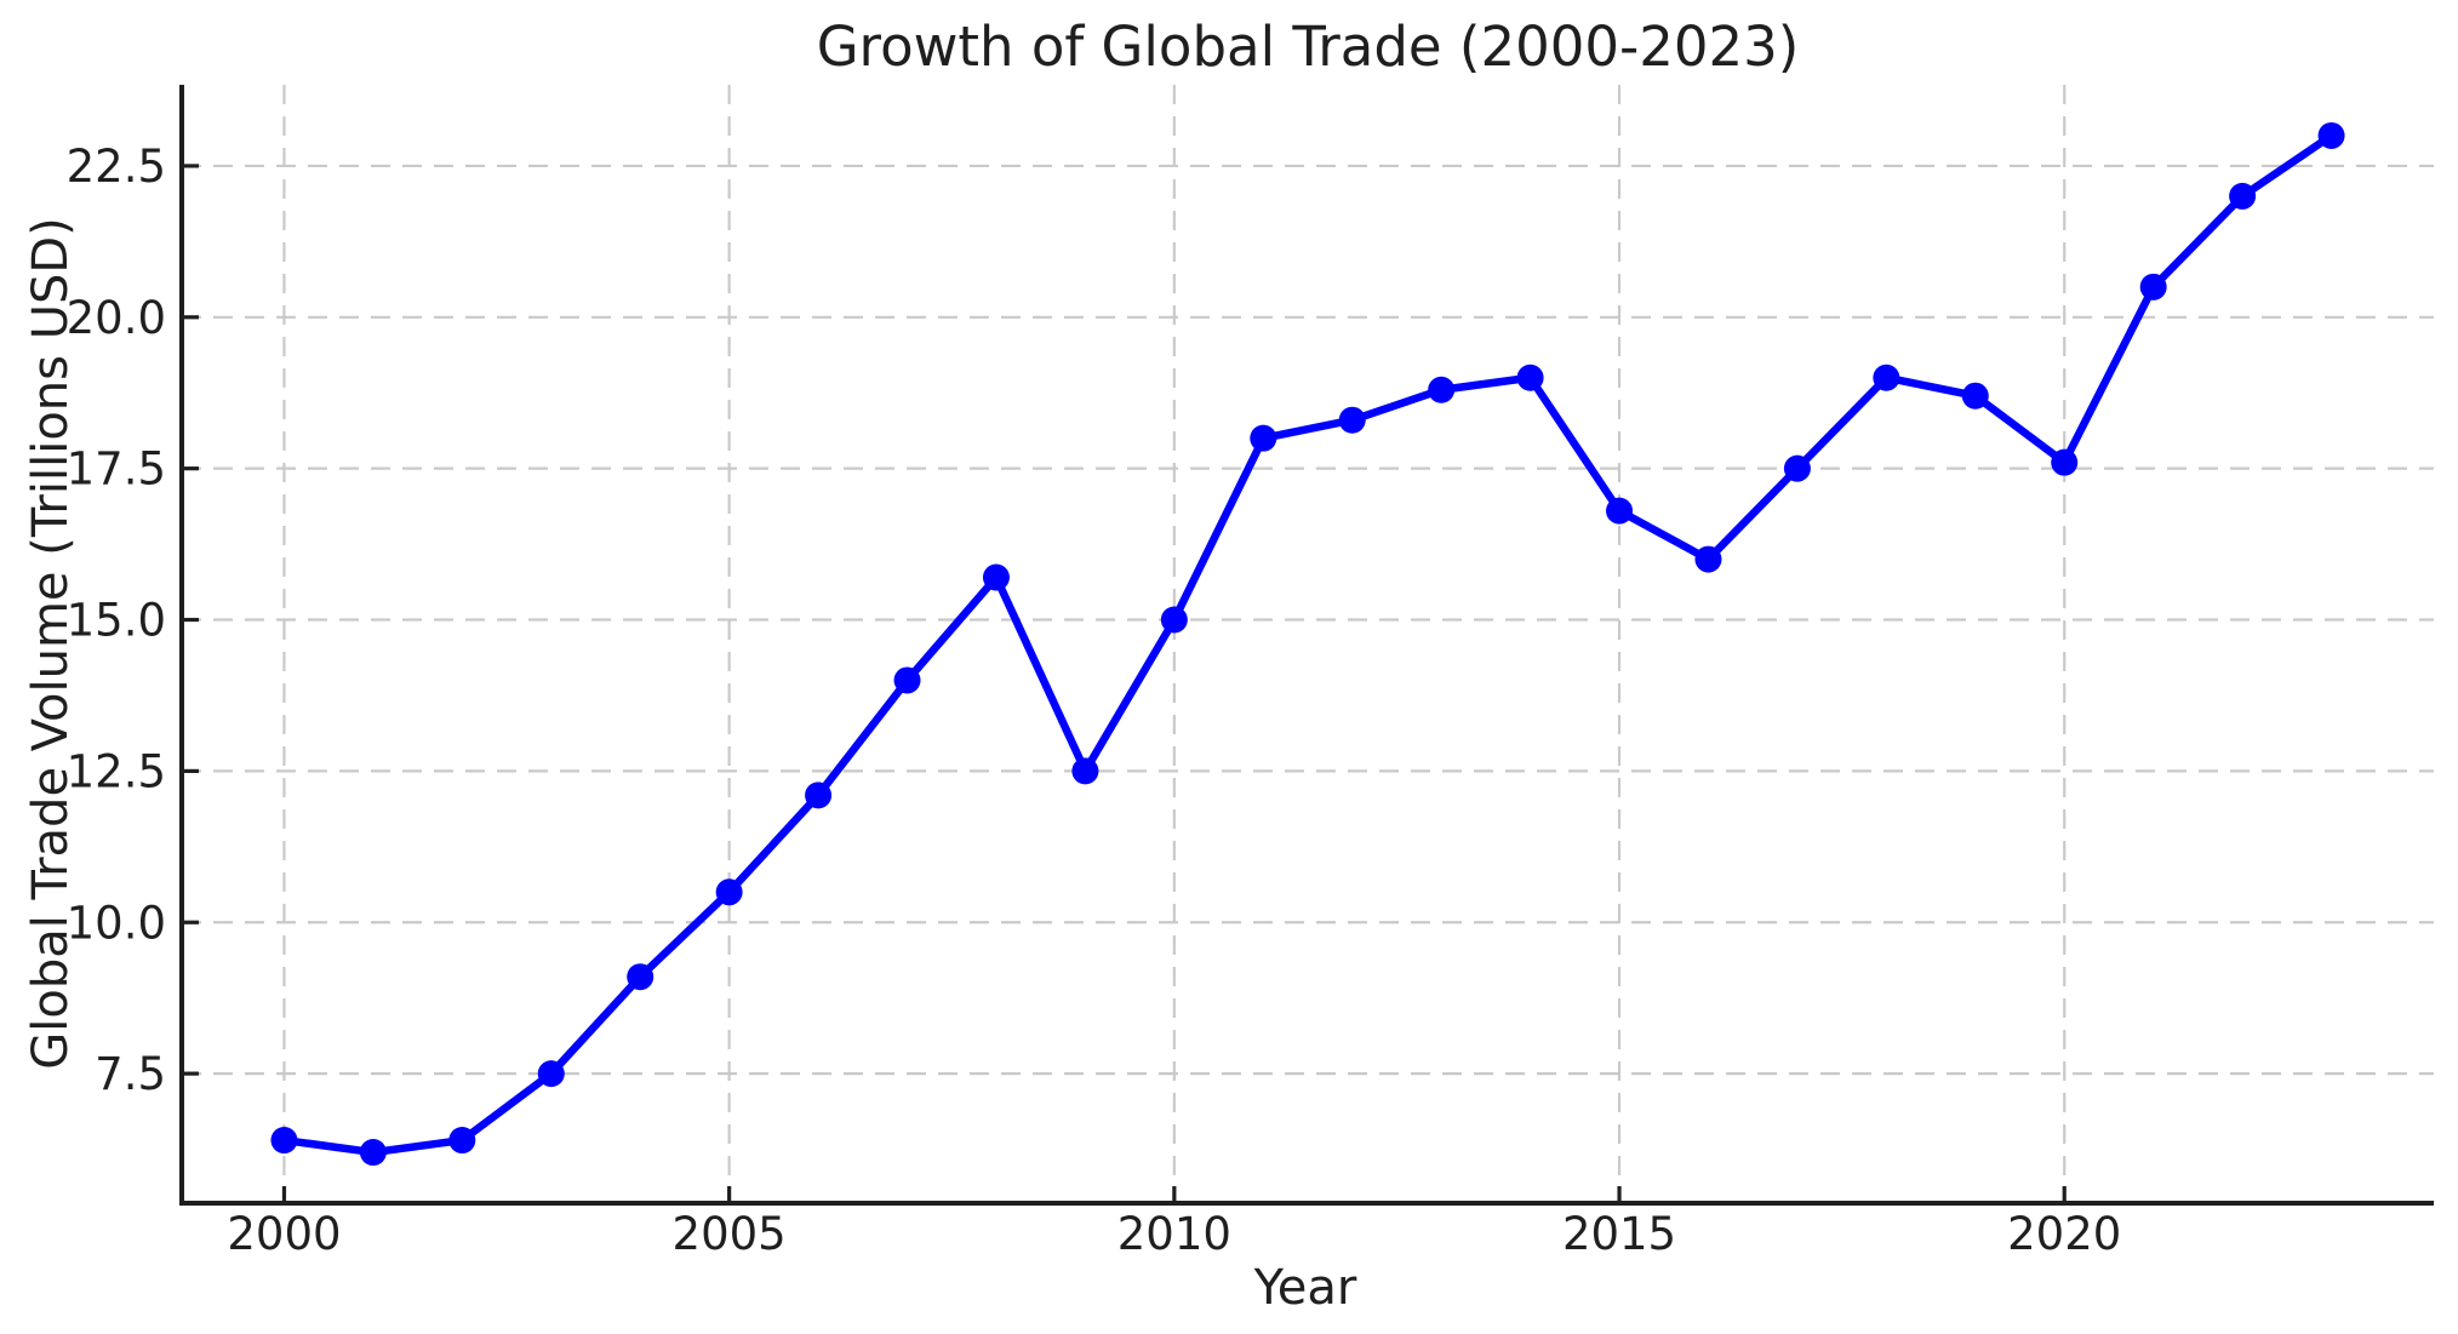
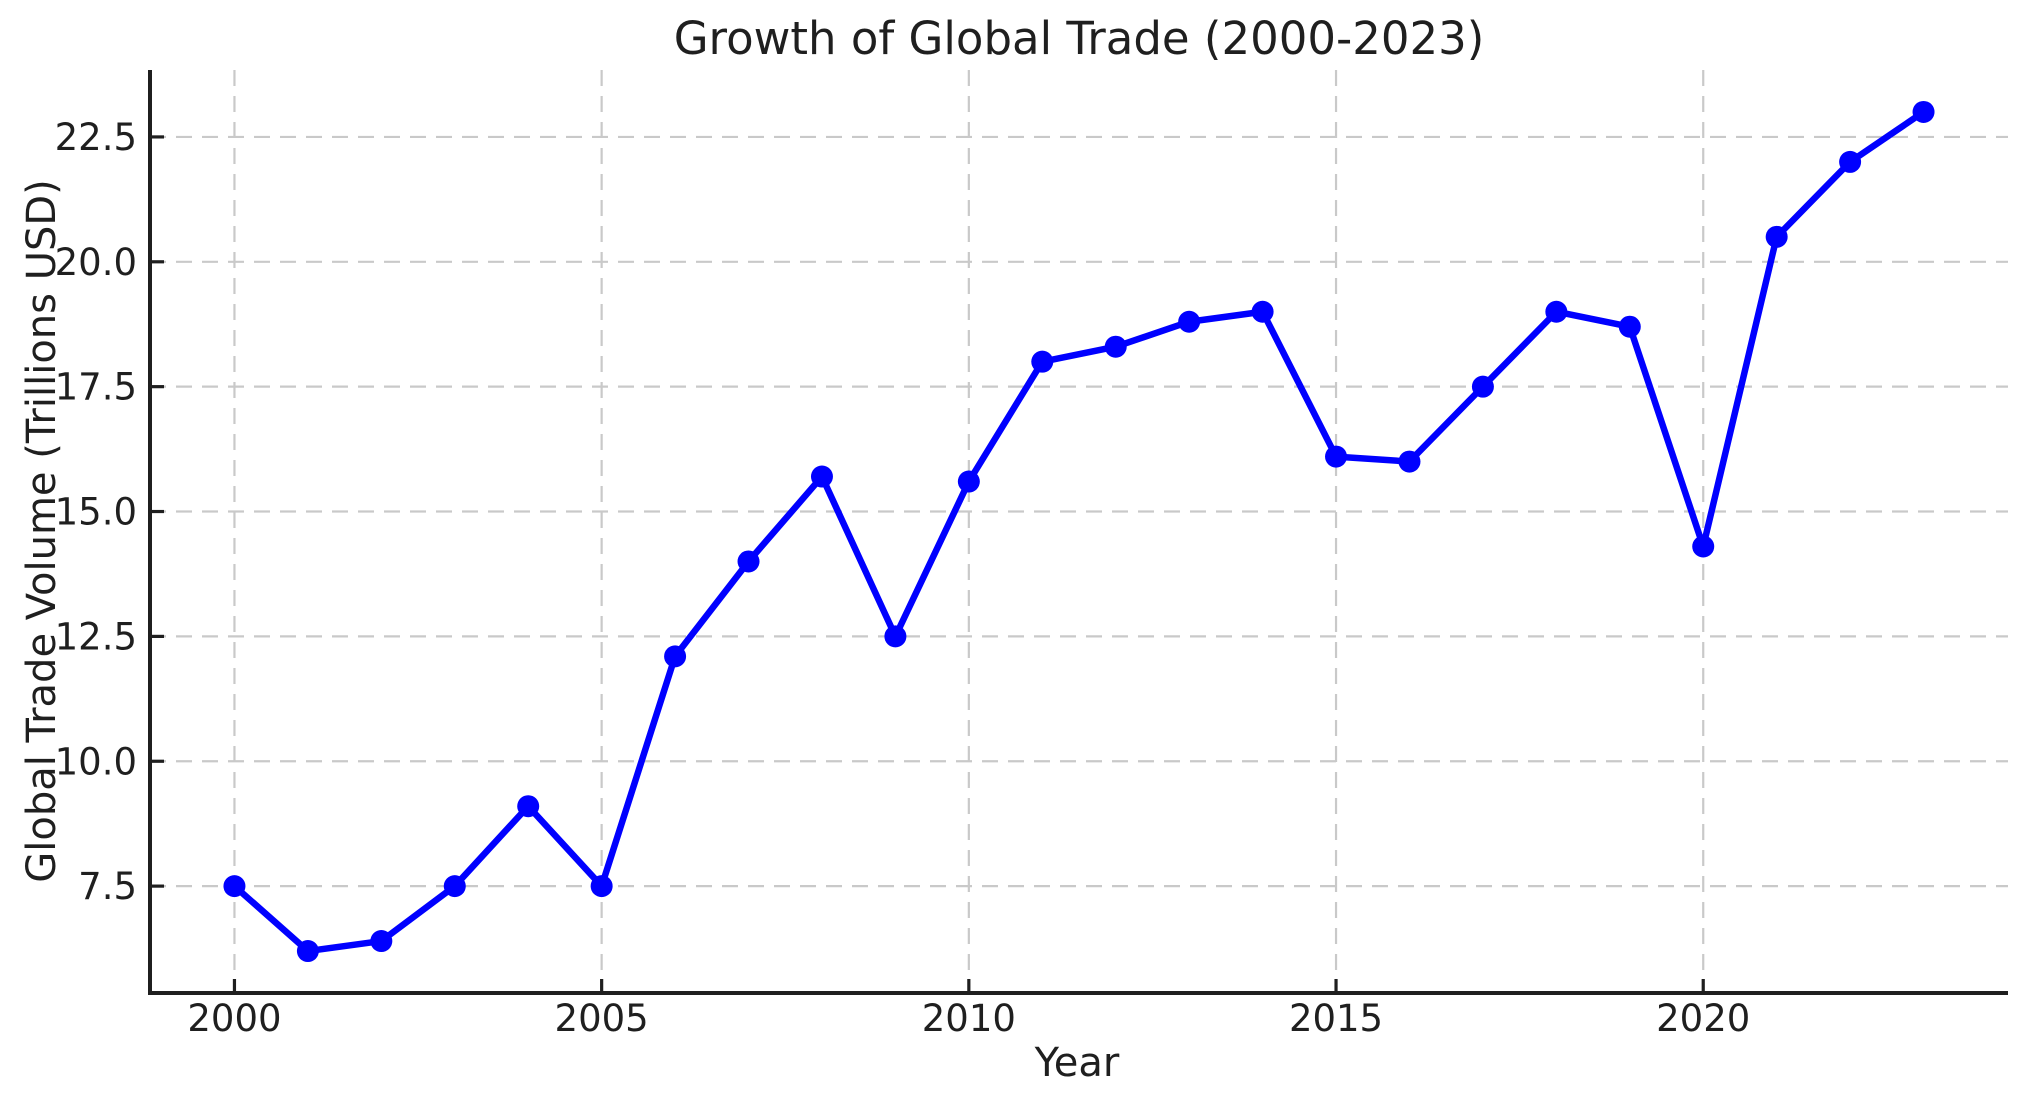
2000: 6.4 -> 7.5
2005: 10.5 -> 7.5
2010: 15.0 -> 15.6
2015: 16.8 -> 16.1
2020: 17.6 -> 14.3
